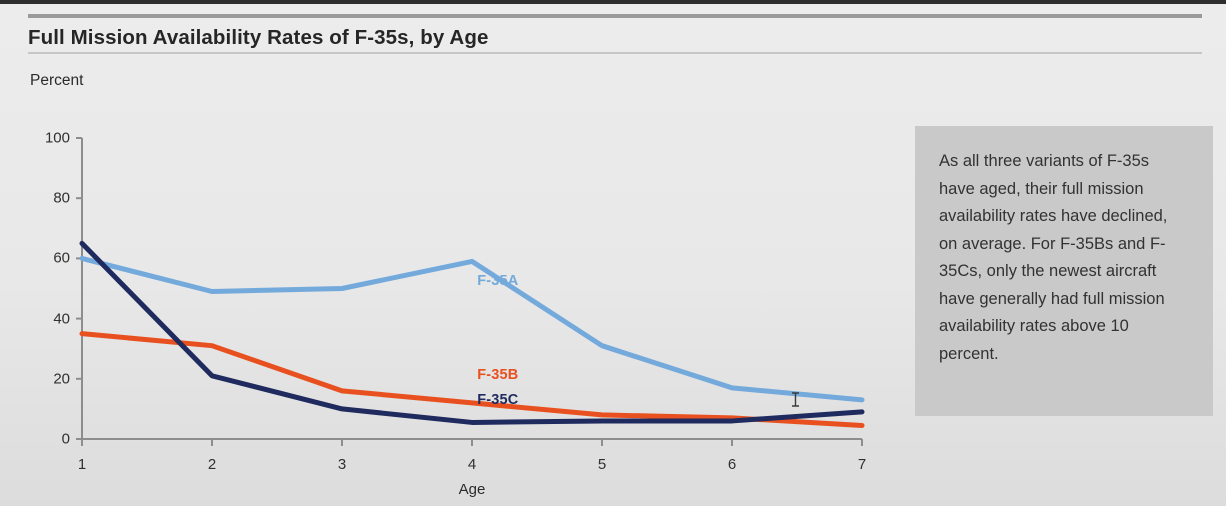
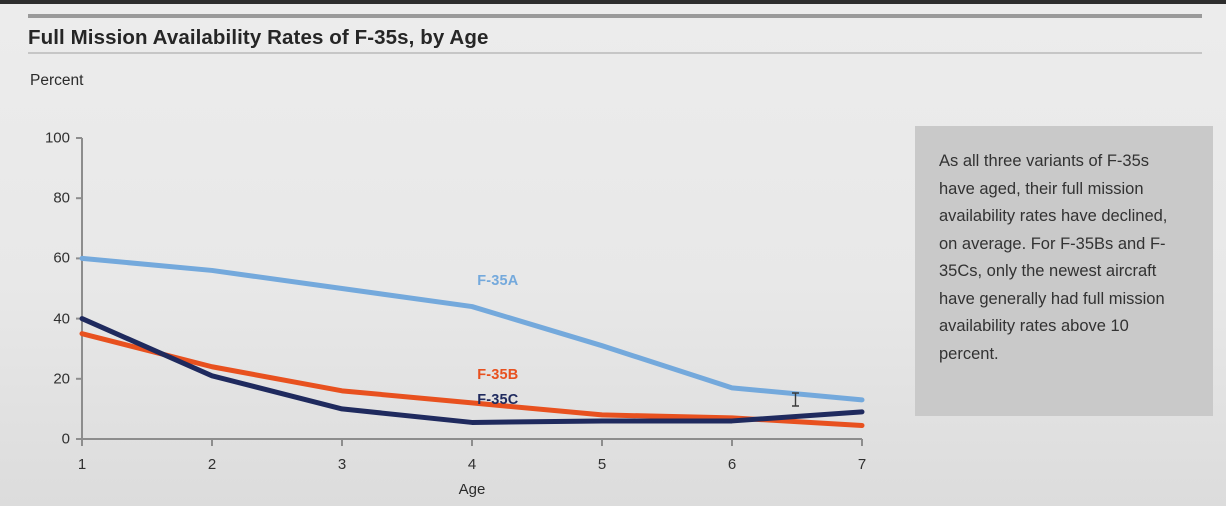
F-35C/1: 65 -> 40
F-35A/2: 49 -> 56
F-35B/2: 31 -> 24
F-35A/4: 59 -> 44
